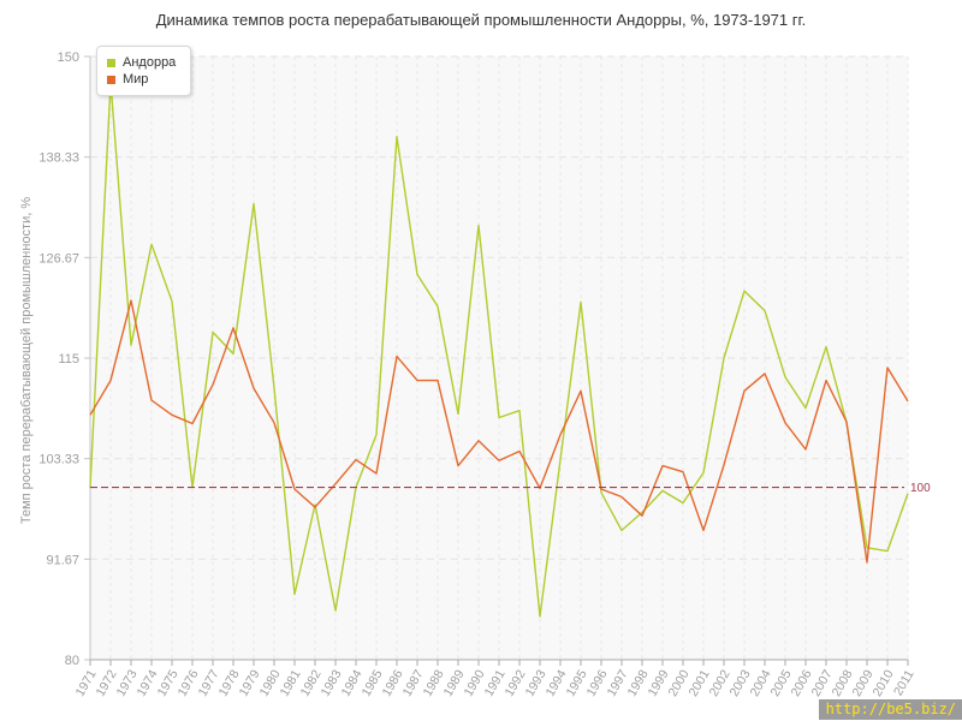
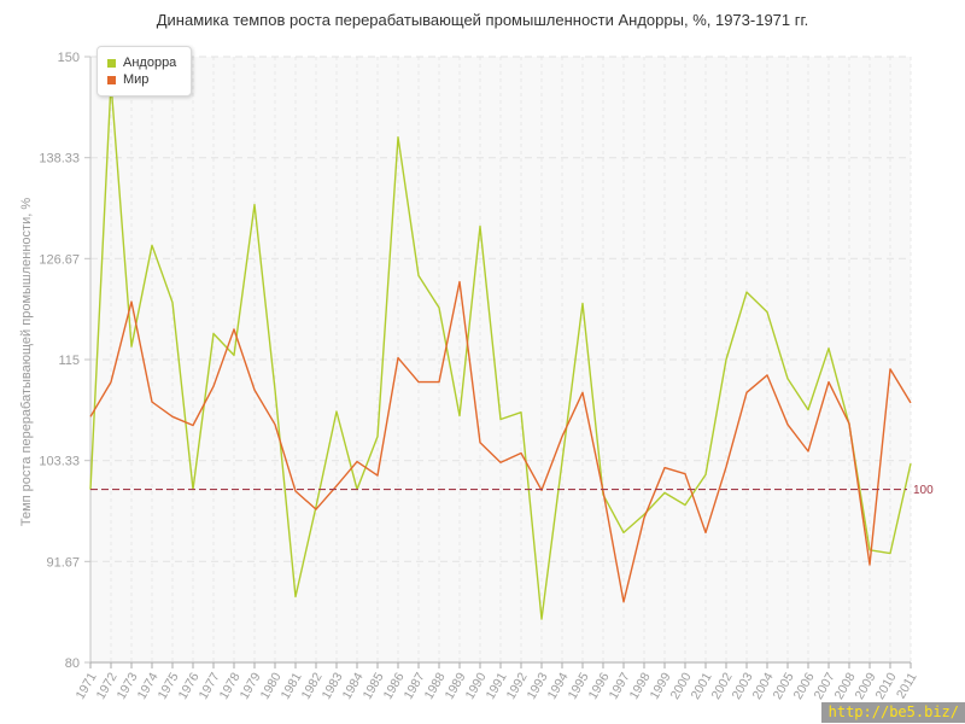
Андорра/1983: 86 -> 109
Мир/1989: 102 -> 124
Мир/1997: 99 -> 87
Андорра/2011: 99 -> 103
